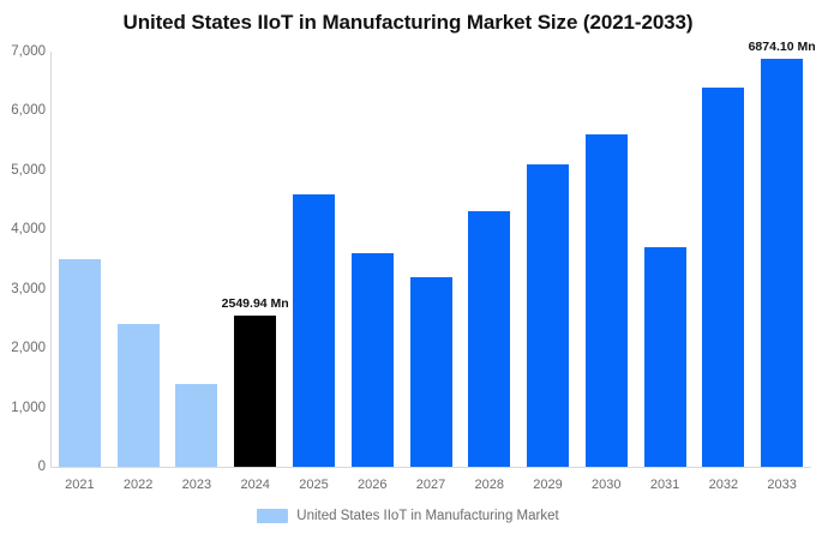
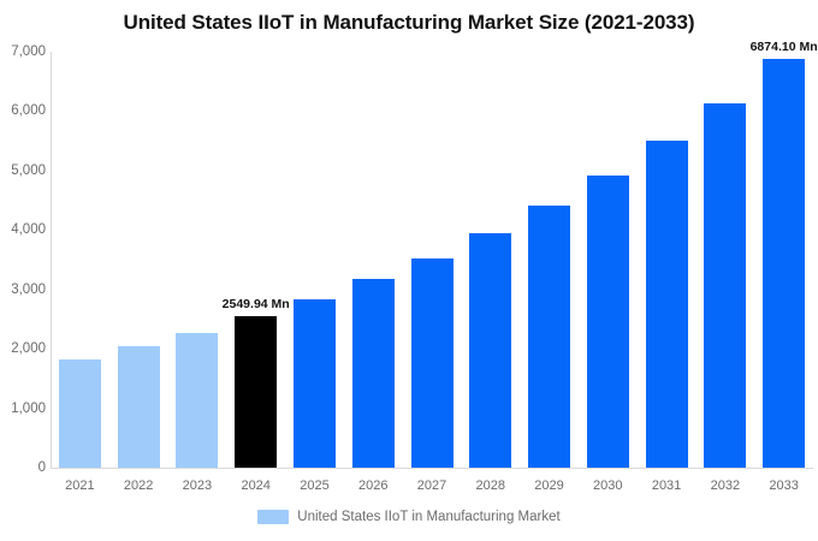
2021: 3500 -> 1800
2022: 2400 -> 2000
2023: 1400 -> 2300
2025: 4600 -> 2800
2026: 3600 -> 3200
2027: 3200 -> 3500
2028: 4300 -> 4000
2029: 5100 -> 4400
2030: 5600 -> 4900
2031: 3700 -> 5500
2032: 6400 -> 6100
